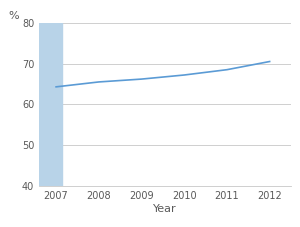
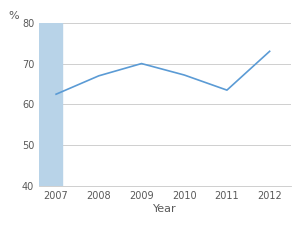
2007: 64.3 -> 62.5
2008: 65.5 -> 67.0
2009: 66.2 -> 70.0
2011: 68.5 -> 63.5
2012: 70.5 -> 73.0
